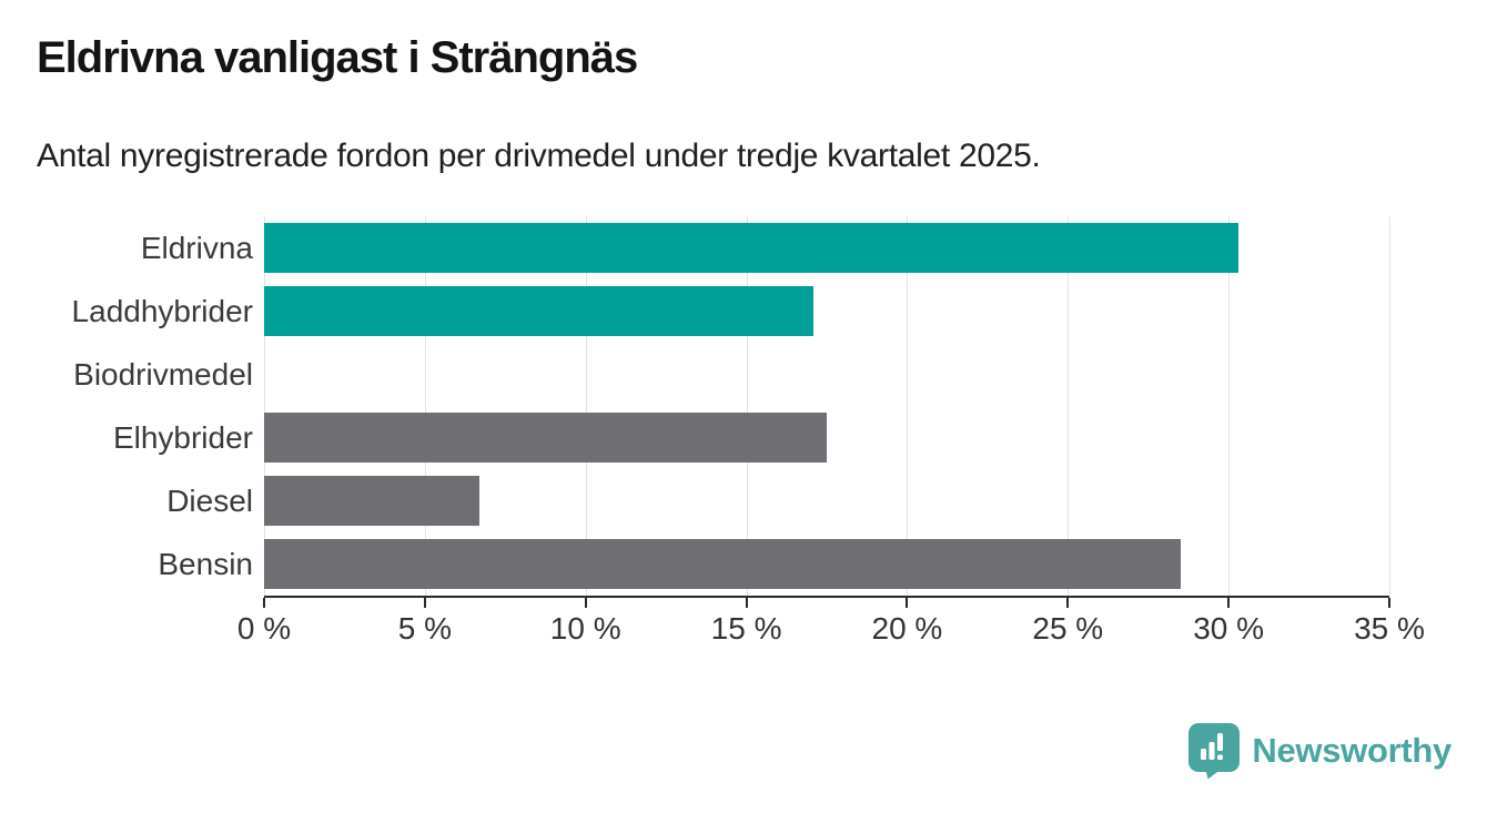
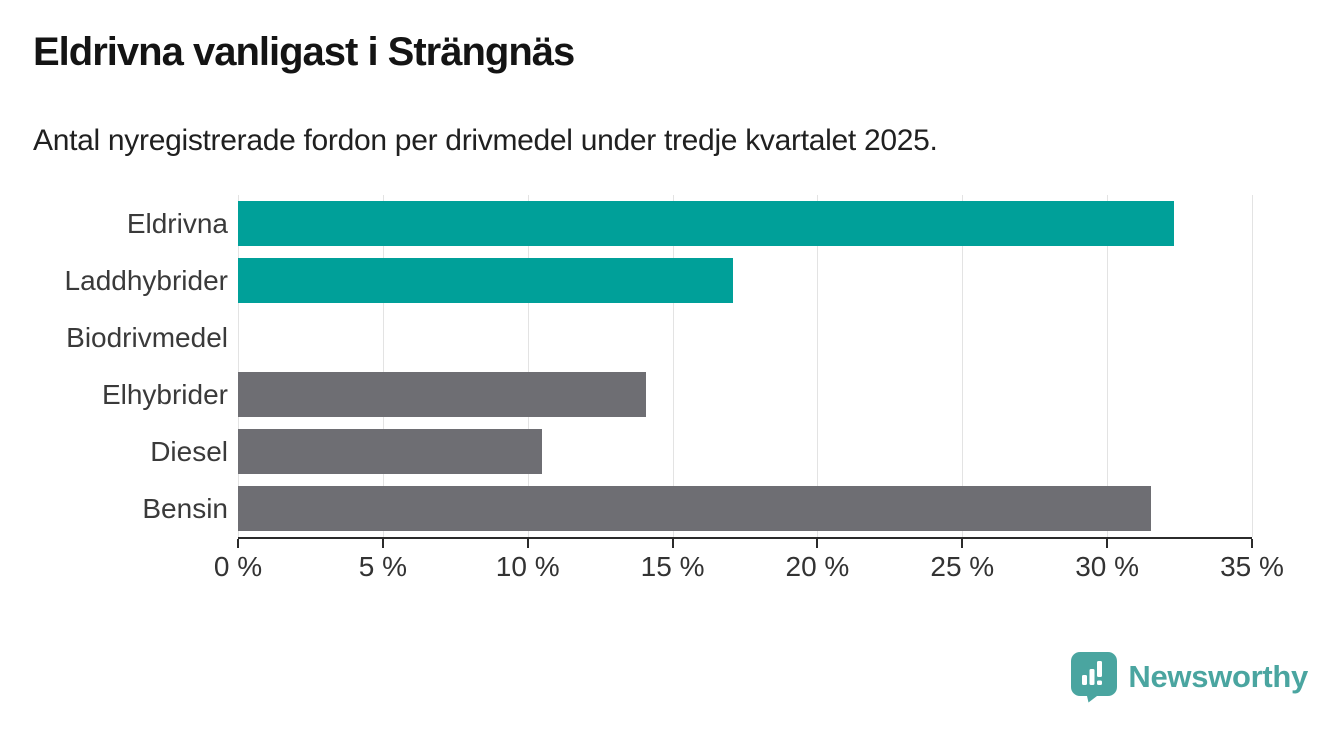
Eldrivna: 30.3% -> 32.3%
Elhybrider: 17.5% -> 14.1%
Diesel: 6.7% -> 10.5%
Bensin: 28.5% -> 31.5%
